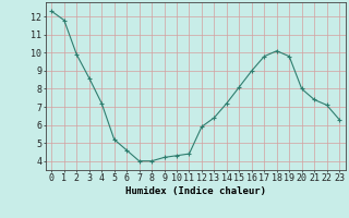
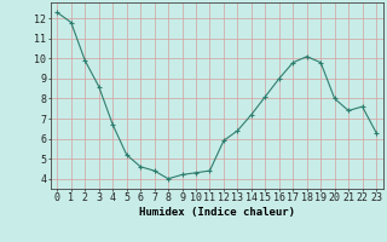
4: 7.2 -> 6.7
7: 4.0 -> 4.4
22: 7.1 -> 7.6
